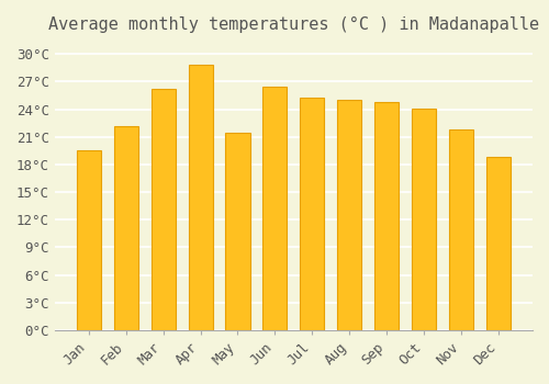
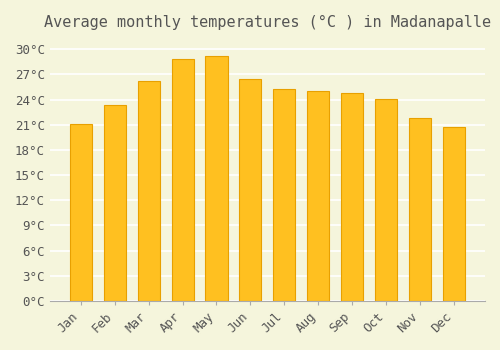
Jan: 19.6°C -> 21.1°C
Feb: 22.2°C -> 23.4°C
May: 21.4°C -> 29.2°C
Dec: 18.8°C -> 20.7°C
